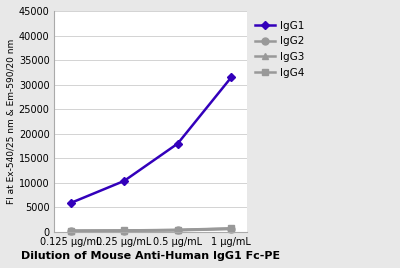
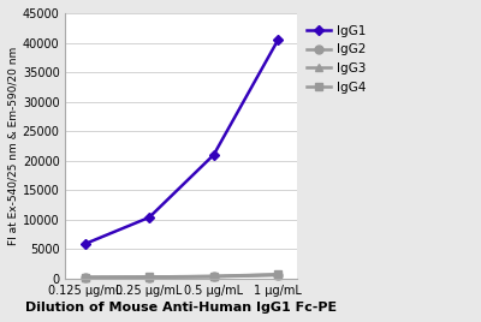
IgG1/0.5 μg/mL: 18000 -> 21000
IgG1/1 μg/mL: 31500 -> 40500
